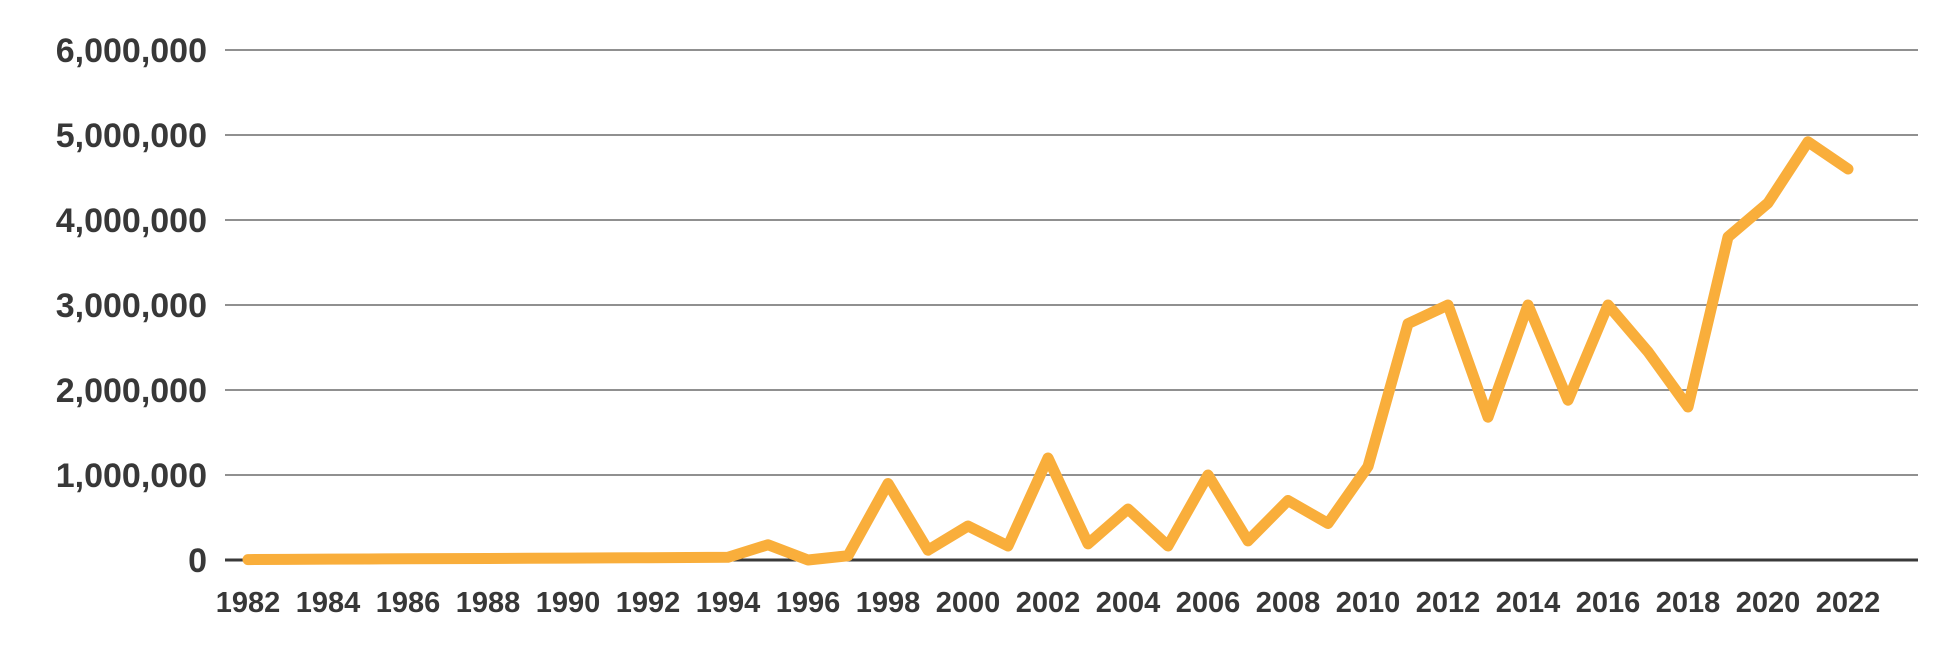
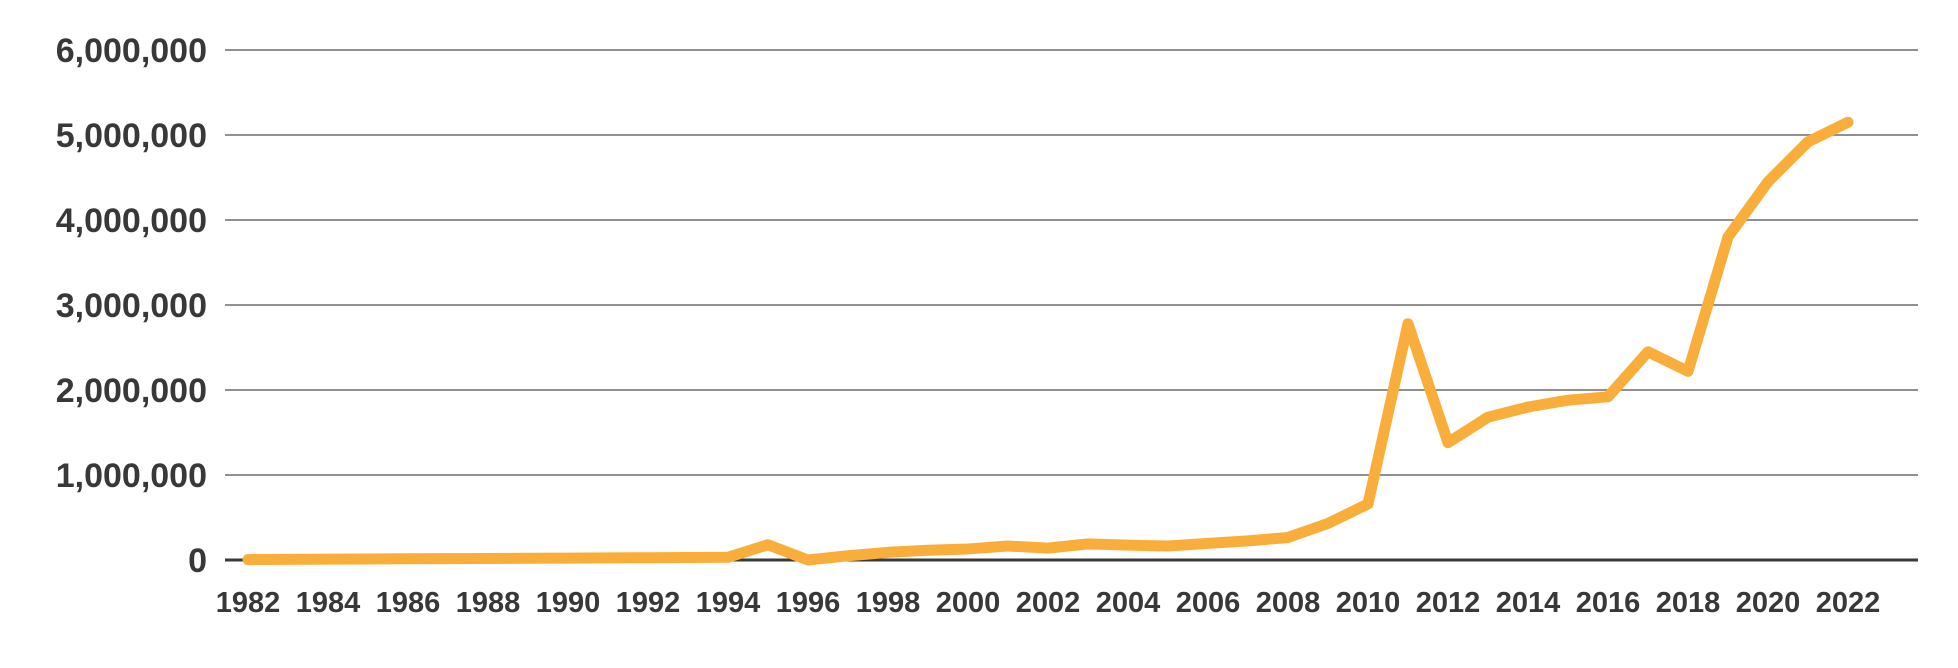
1998: 900000 -> 100000
2000: 400000 -> 100000
2002: 1200000 -> 100000
2004: 600000 -> 200000
2006: 1000000 -> 200000
2008: 700000 -> 300000
2010: 1100000 -> 700000
2012: 3000000 -> 1400000
2014: 3000000 -> 1800000
2016: 3000000 -> 1900000
2018: 1800000 -> 2200000
2020: 4200000 -> 4400000
2022: 4600000 -> 5200000
